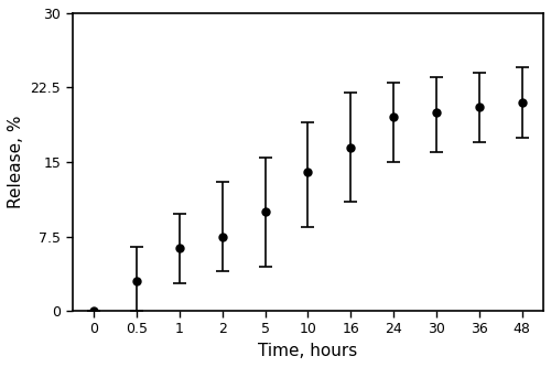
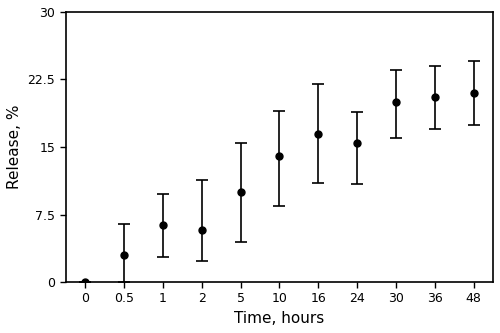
2: 7.5 -> 5.8
24: 19.5 -> 15.4
